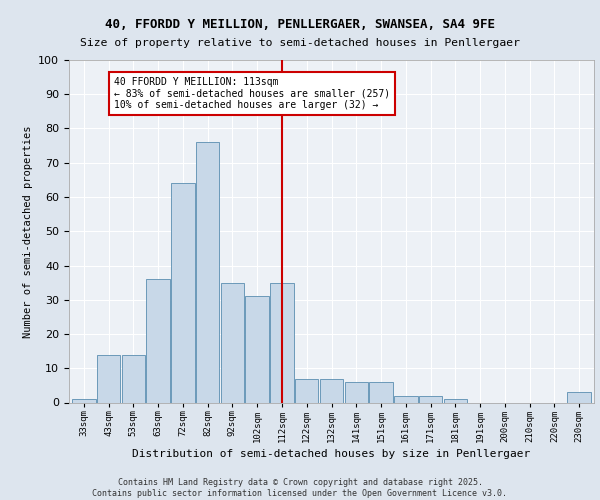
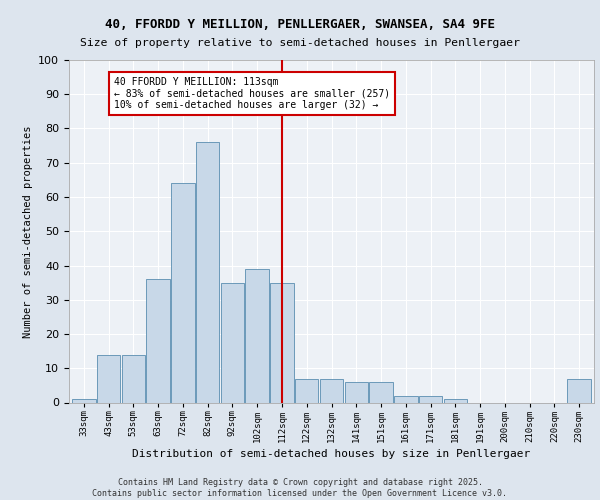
102sqm: 31 -> 39
230sqm: 3 -> 7
